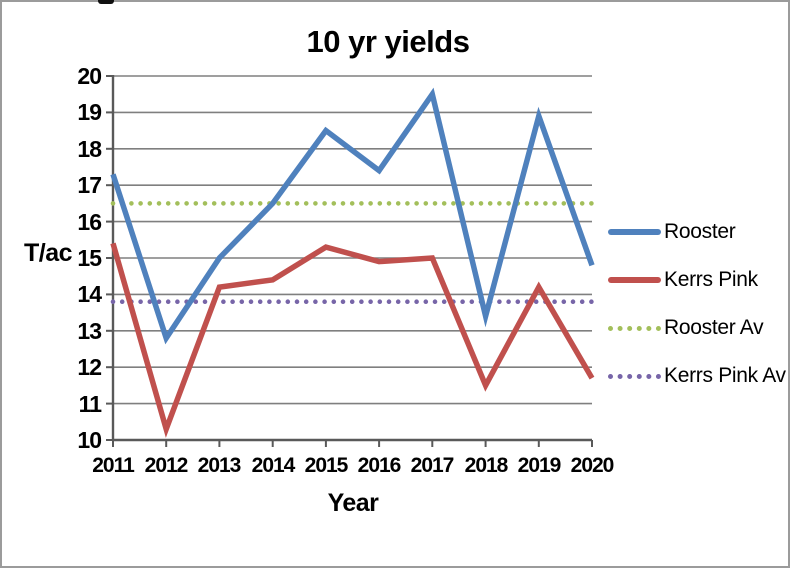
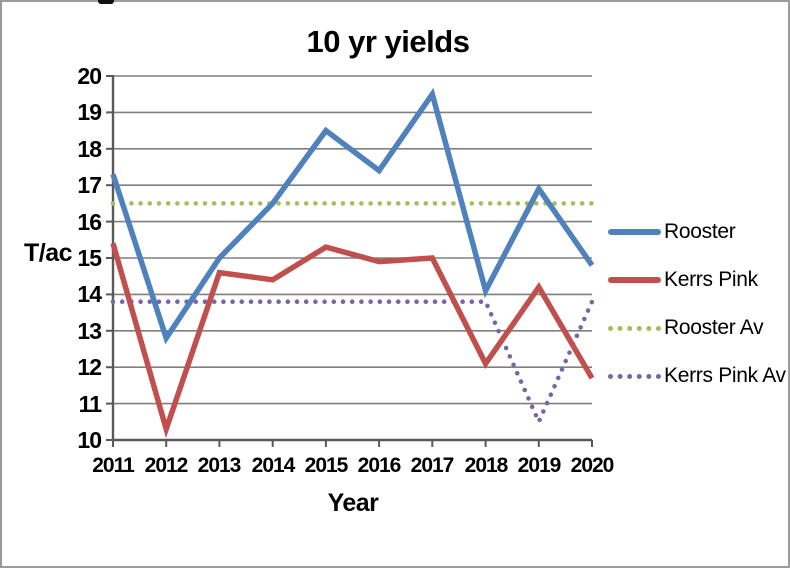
Kerrs Pink/2013: 14.2 -> 14.6
Rooster/2018: 13.4 -> 14.1
Kerrs Pink/2018: 11.5 -> 12.1
Rooster/2019: 18.9 -> 16.9
Kerrs Pink Av/2019: 13.8 -> 10.5
